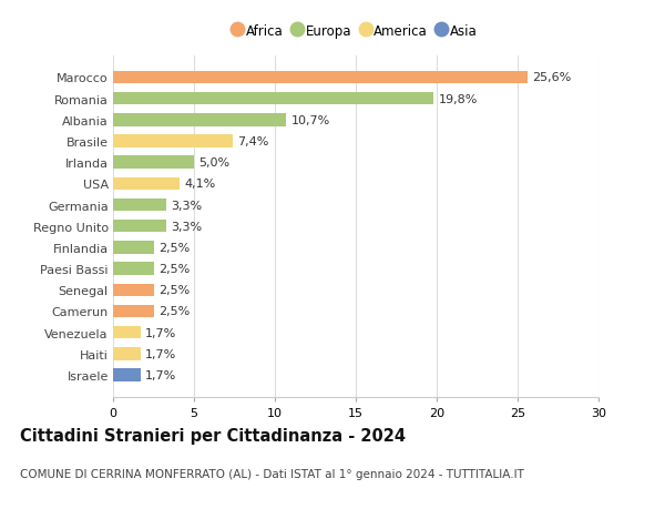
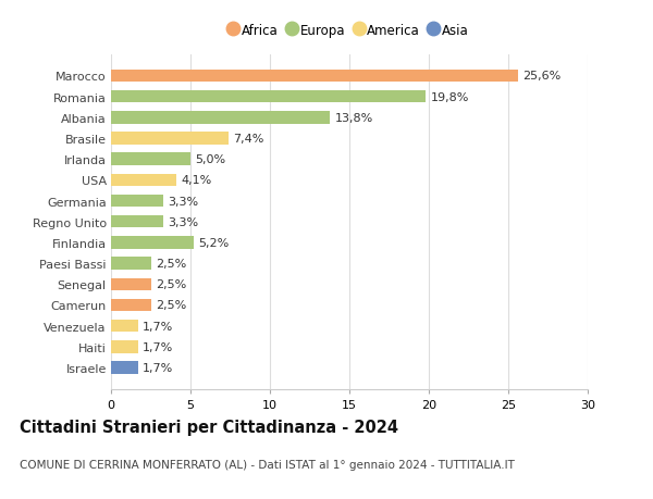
Albania: 10,7% -> 13,8%
Finlandia: 2,5% -> 5,2%
